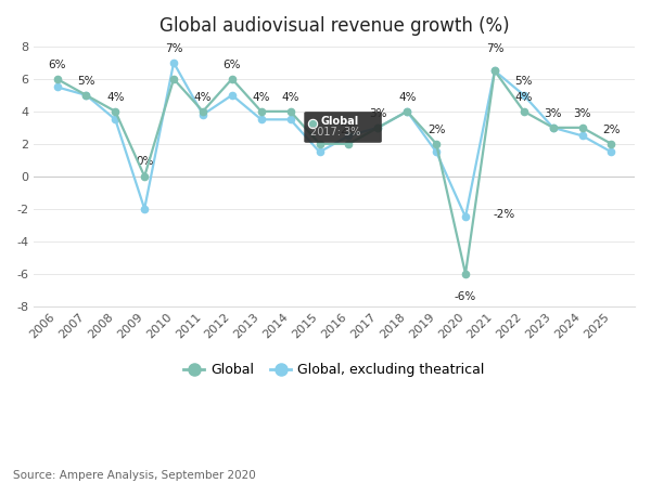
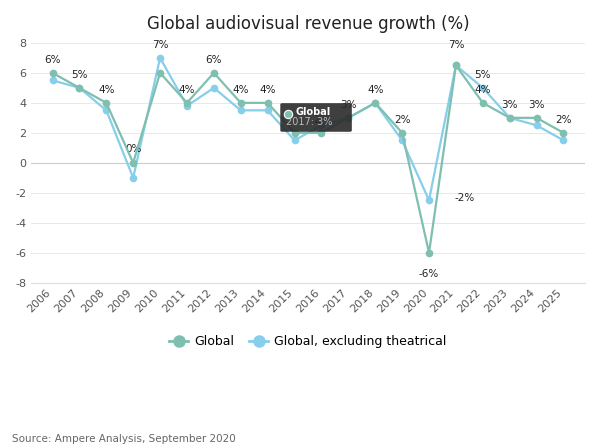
Global, excluding theatrical/2009: -2.0 -> -1.0
